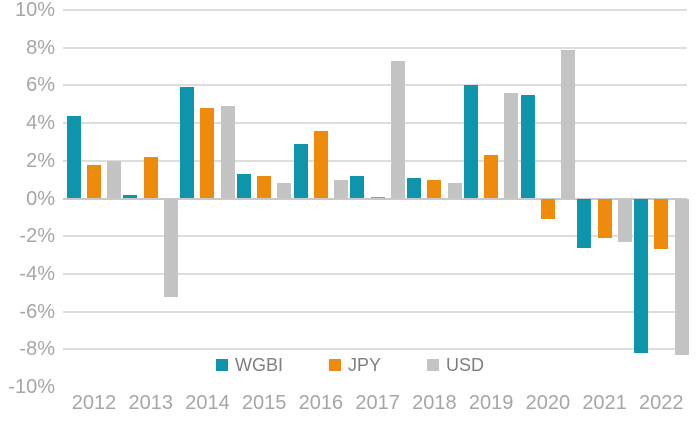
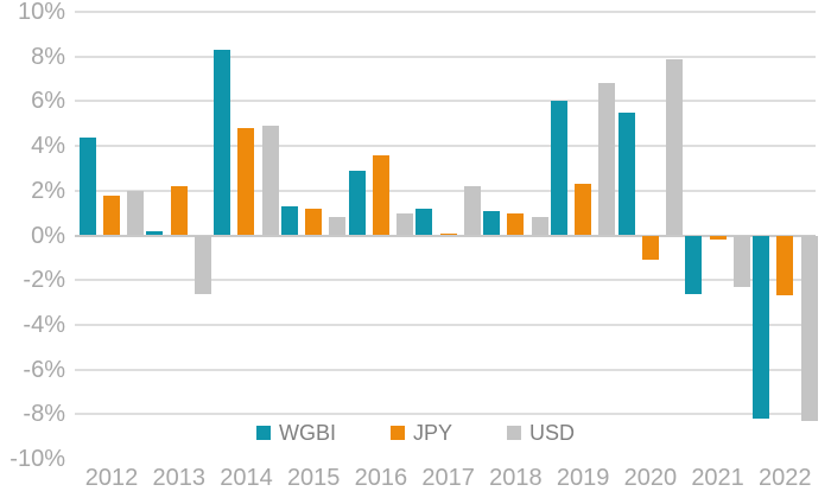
USD/2013: -5.2% -> -2.6%
WGBI/2014: 5.9% -> 8.3%
USD/2017: 7.3% -> 2.2%
USD/2019: 5.6% -> 6.8%
JPY/2021: -2.1% -> -0.2%
